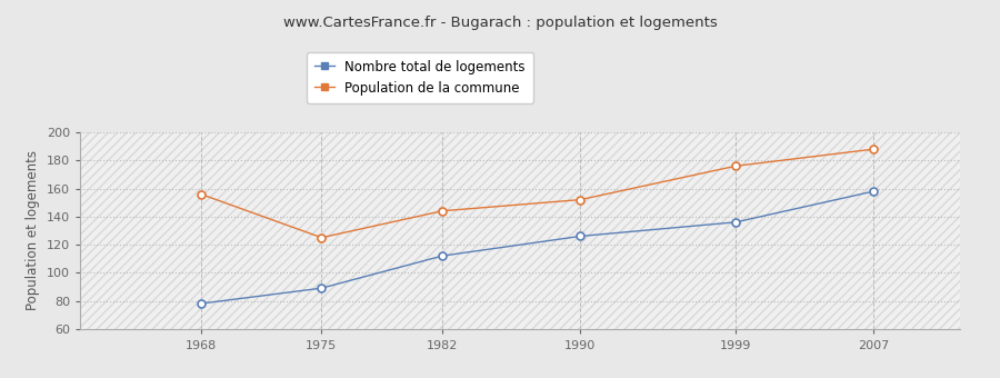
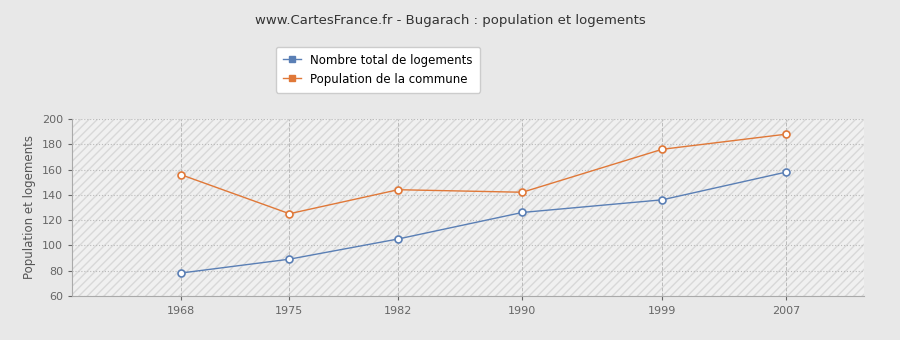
Nombre total de logements/1982: 112 -> 105
Population de la commune/1990: 152 -> 142
